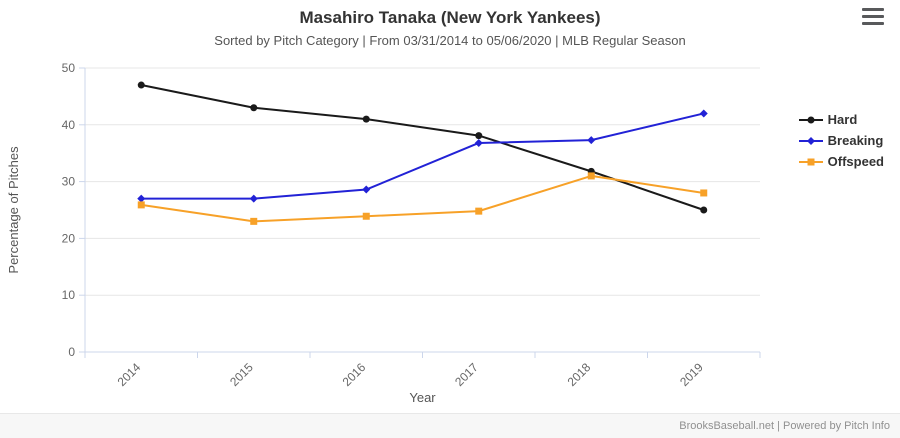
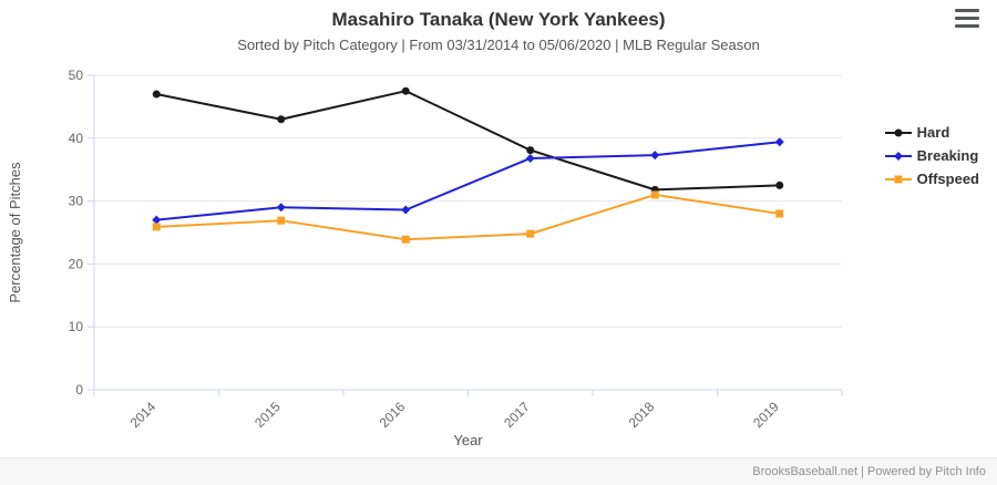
Breaking/2015: 27 -> 29
Offspeed/2015: 23 -> 27
Hard/2016: 41 -> 48
Hard/2019: 25 -> 32
Breaking/2019: 42 -> 39
